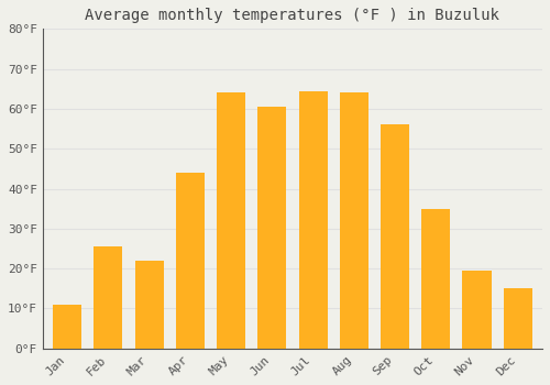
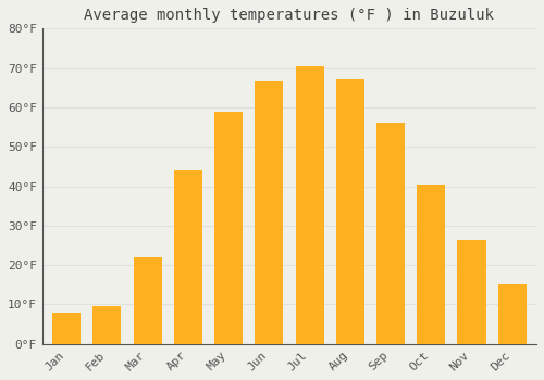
Jan: 11.0°F -> 8.0°F
Feb: 25.5°F -> 9.5°F
May: 64.0°F -> 59.0°F
Jun: 60.5°F -> 66.5°F
Jul: 64.5°F -> 70.5°F
Aug: 64.0°F -> 67.0°F
Oct: 35.0°F -> 40.5°F
Nov: 19.5°F -> 26.5°F
